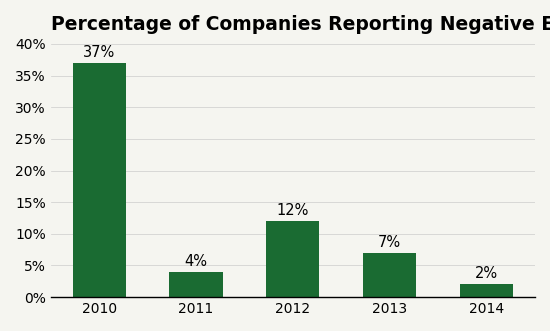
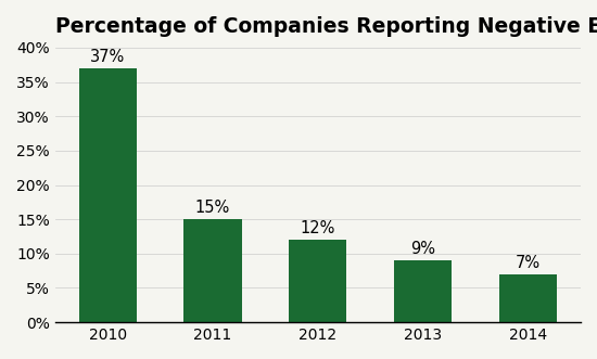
2011: 4% -> 15%
2013: 7% -> 9%
2014: 2% -> 7%
